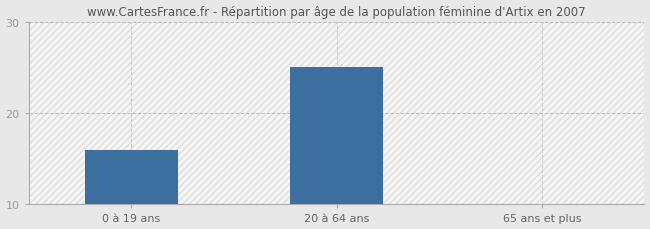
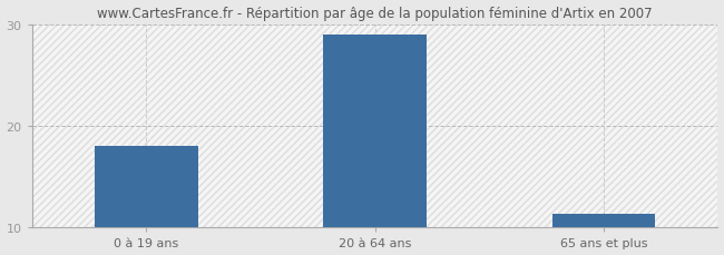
0 à 19 ans: 16.0 -> 18.0
20 à 64 ans: 25.0 -> 29.0
65 ans et plus: 10.1 -> 11.4
